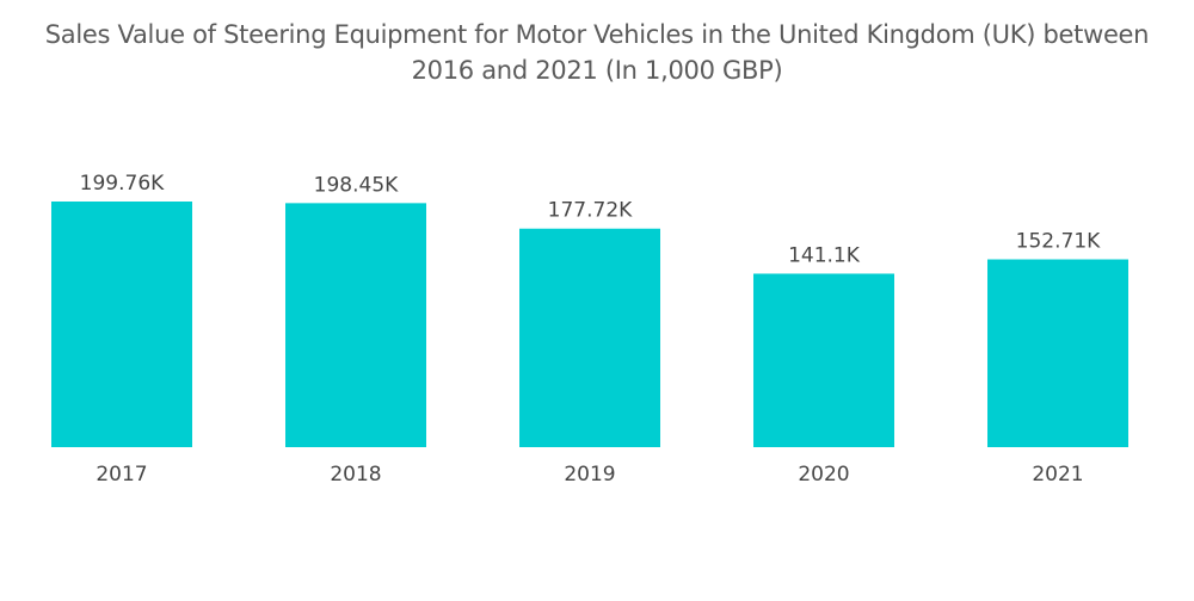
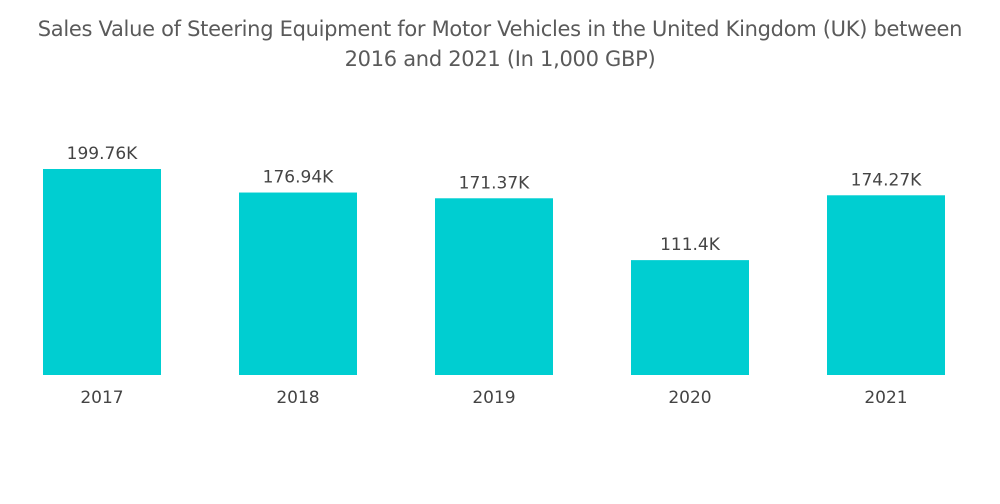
2018: 198.45K -> 176.94K
2019: 177.72K -> 171.37K
2020: 141.1K -> 111.4K
2021: 152.71K -> 174.27K
